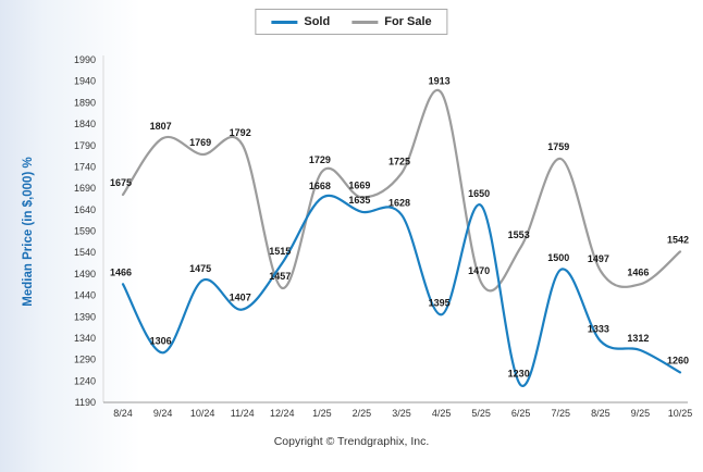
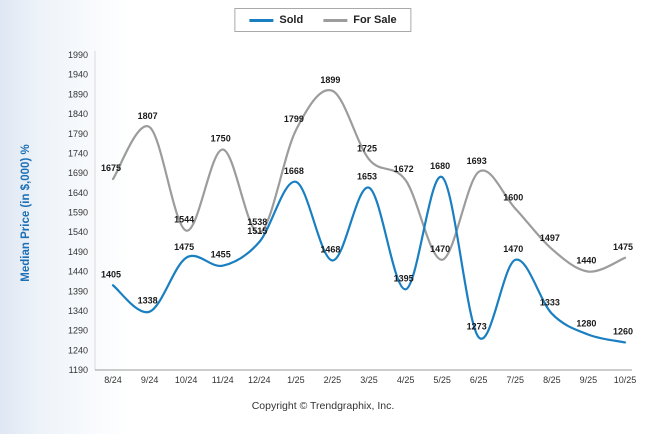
Sold/8/24: 1466 -> 1405
Sold/9/24: 1306 -> 1338
For Sale/10/24: 1769 -> 1544
Sold/11/24: 1407 -> 1455
For Sale/11/24: 1792 -> 1750
For Sale/12/24: 1457 -> 1538
For Sale/1/25: 1729 -> 1799
Sold/2/25: 1635 -> 1468
For Sale/2/25: 1669 -> 1899
Sold/3/25: 1628 -> 1653
For Sale/4/25: 1913 -> 1672
Sold/5/25: 1650 -> 1680
Sold/6/25: 1230 -> 1273
For Sale/6/25: 1553 -> 1693
Sold/7/25: 1500 -> 1470
For Sale/7/25: 1759 -> 1600
Sold/9/25: 1312 -> 1280
For Sale/9/25: 1466 -> 1440
For Sale/10/25: 1542 -> 1475
